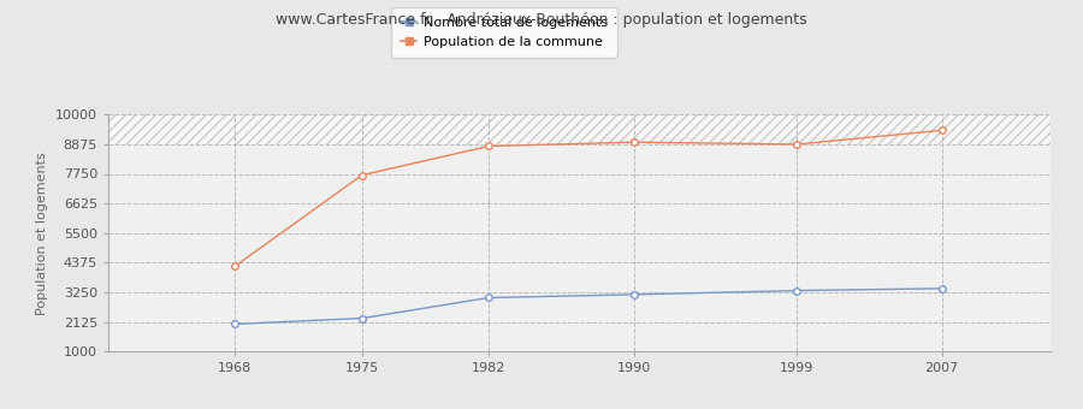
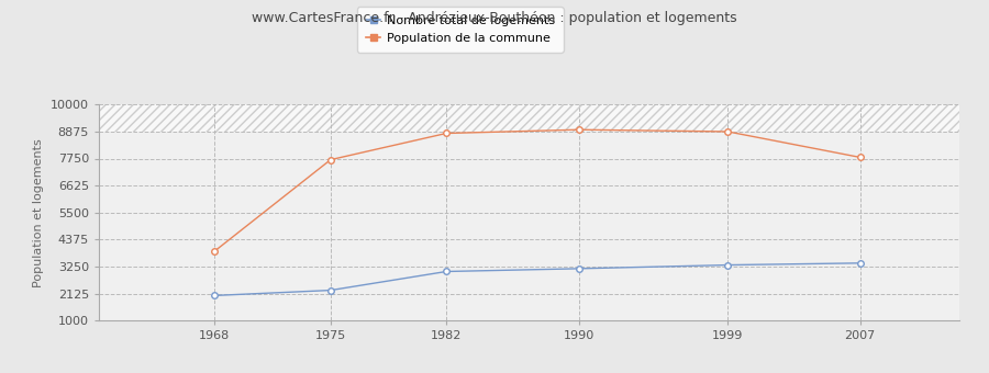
Population de la commune/1968: 4250 -> 3900
Population de la commune/2007: 9400 -> 7800
